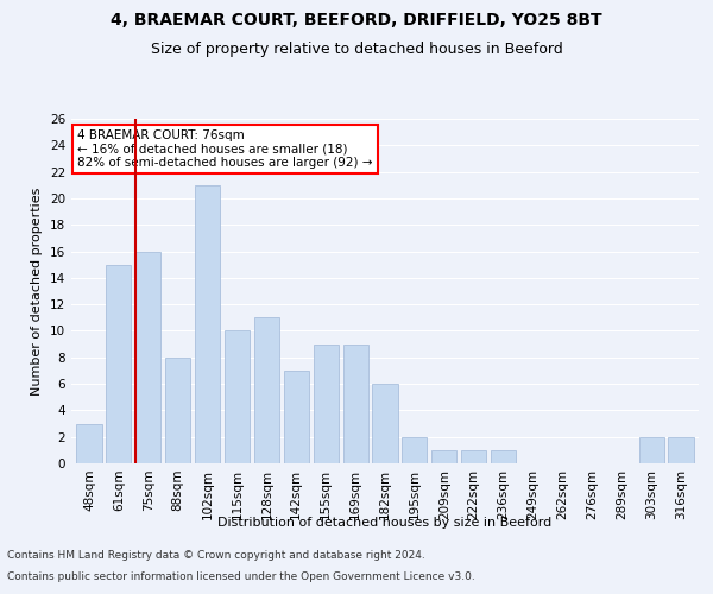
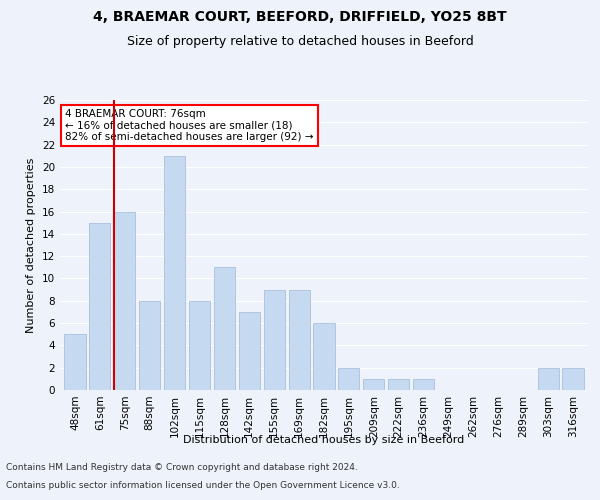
48sqm: 3 -> 5
115sqm: 10 -> 8
